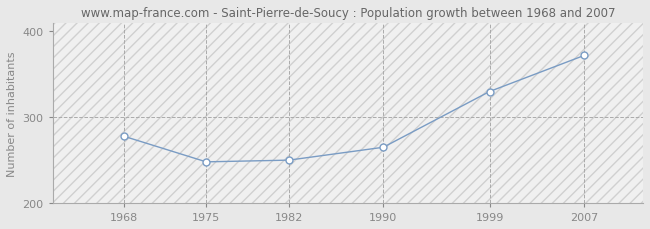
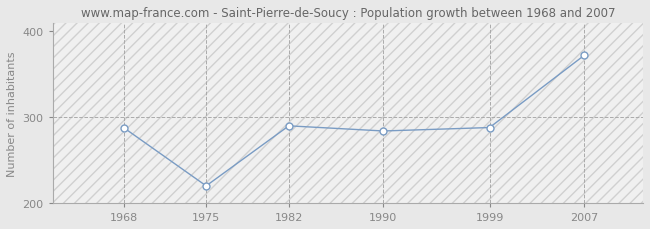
1968: 278 -> 288
1975: 248 -> 220
1982: 250 -> 290
1990: 265 -> 284
1999: 330 -> 288
